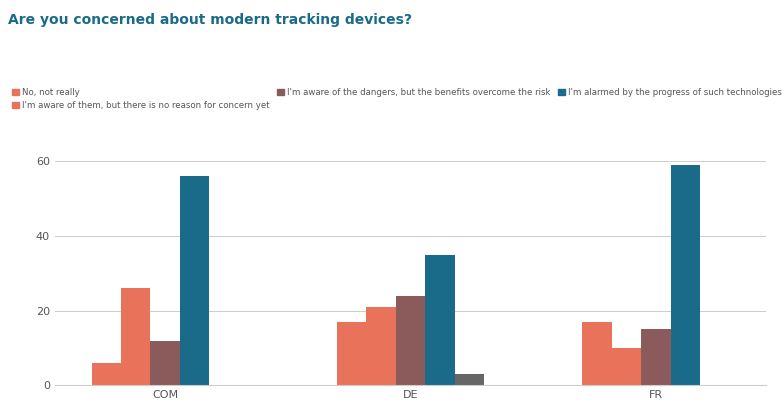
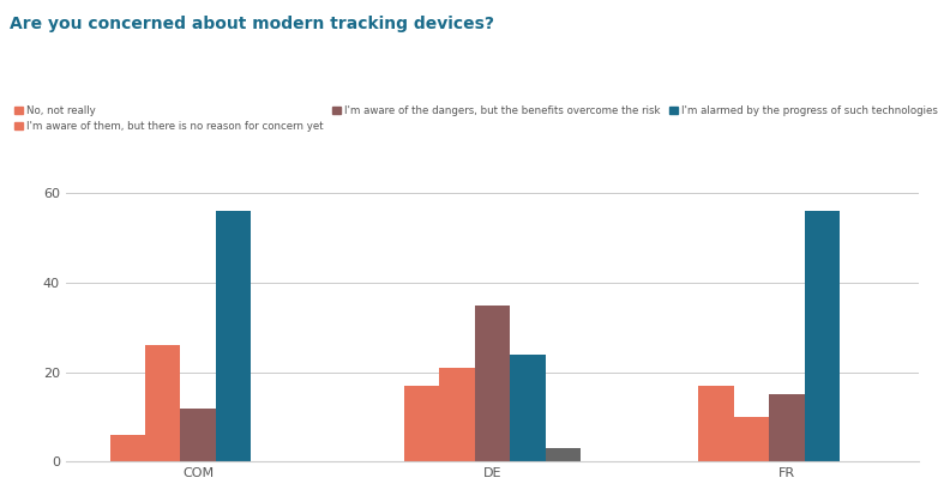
I'm aware of the dangers, but the benefits overcome the risk/DE: 24 -> 35
I'm alarmed by the progress of such technologies/DE: 35 -> 24
I'm alarmed by the progress of such technologies/FR: 59 -> 56
